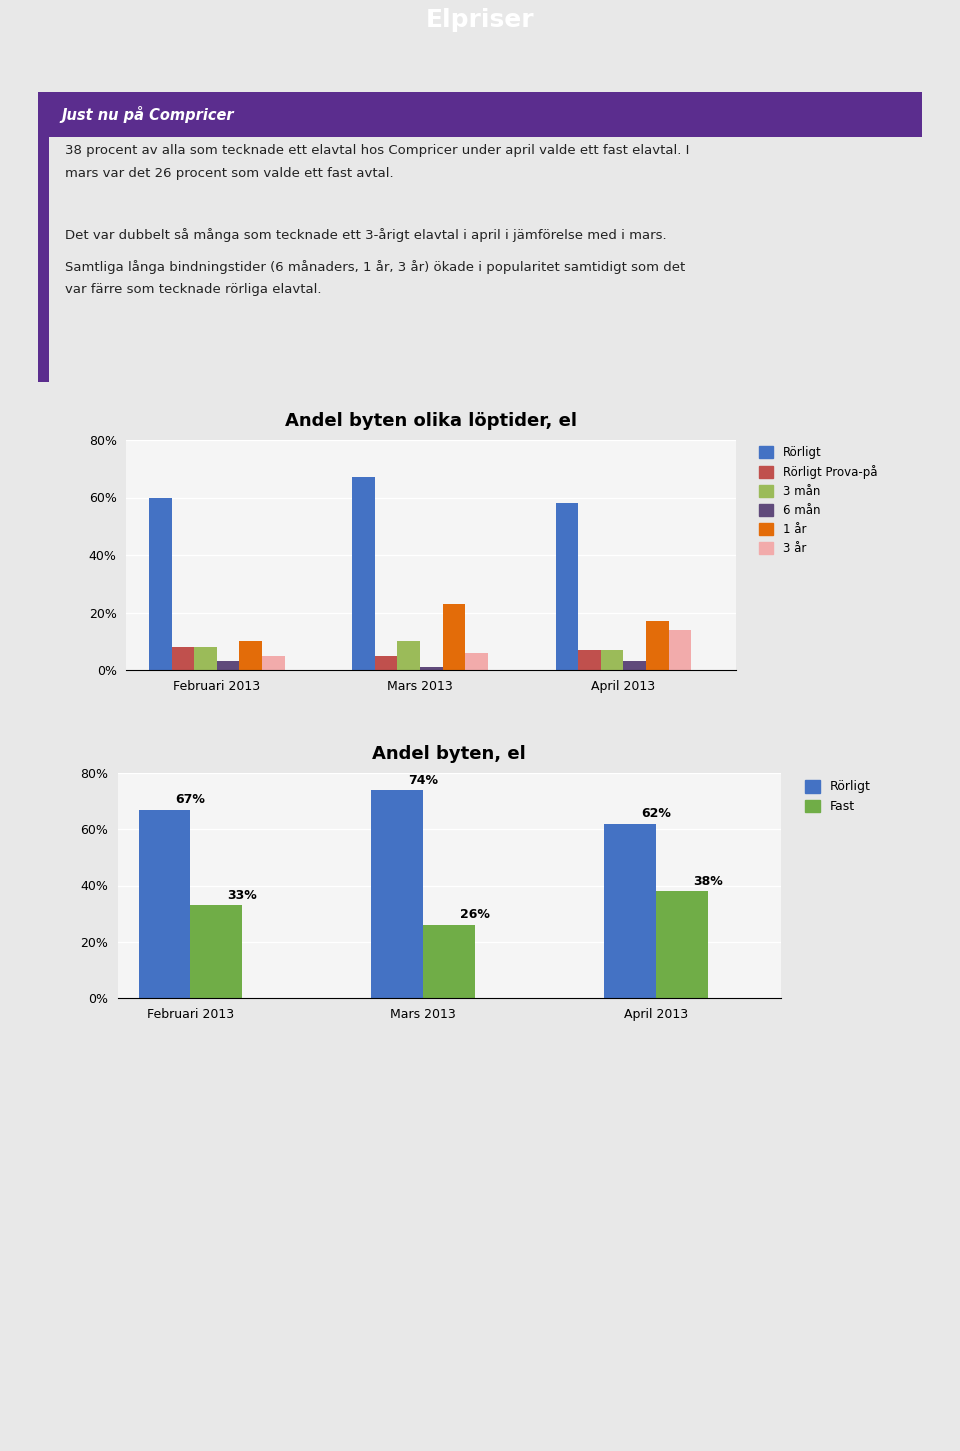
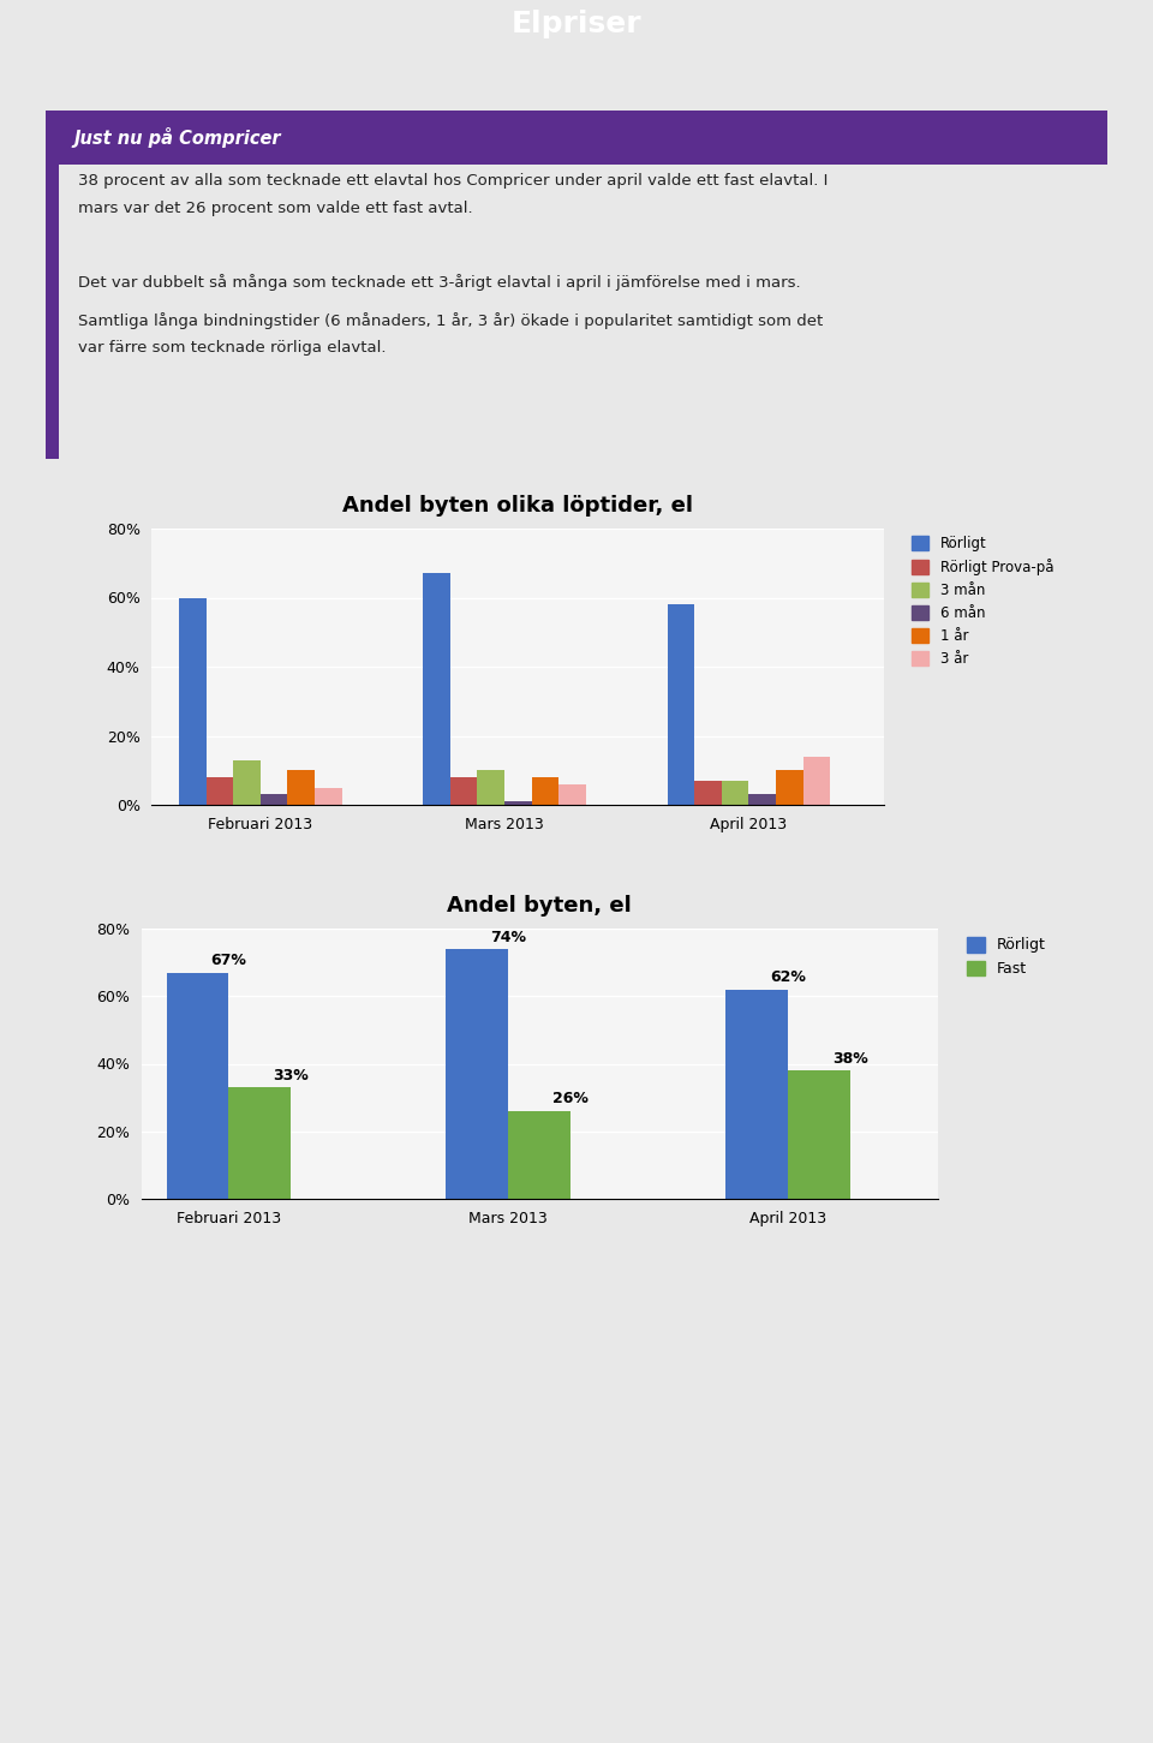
Andel byten olika löptider, el/3 mån/Februari 2013: 8% -> 13%
Andel byten olika löptider, el/Rörligt Prova-på/Mars 2013: 5% -> 8%
Andel byten olika löptider, el/1 år/Mars 2013: 23% -> 8%
Andel byten olika löptider, el/1 år/April 2013: 17% -> 10%
